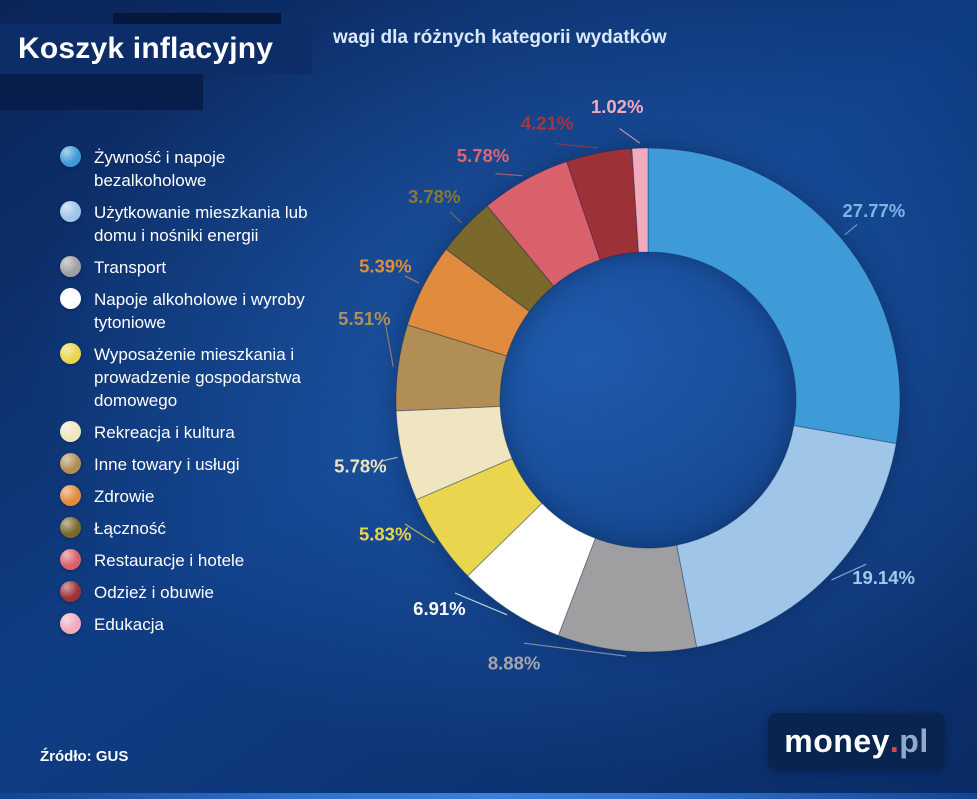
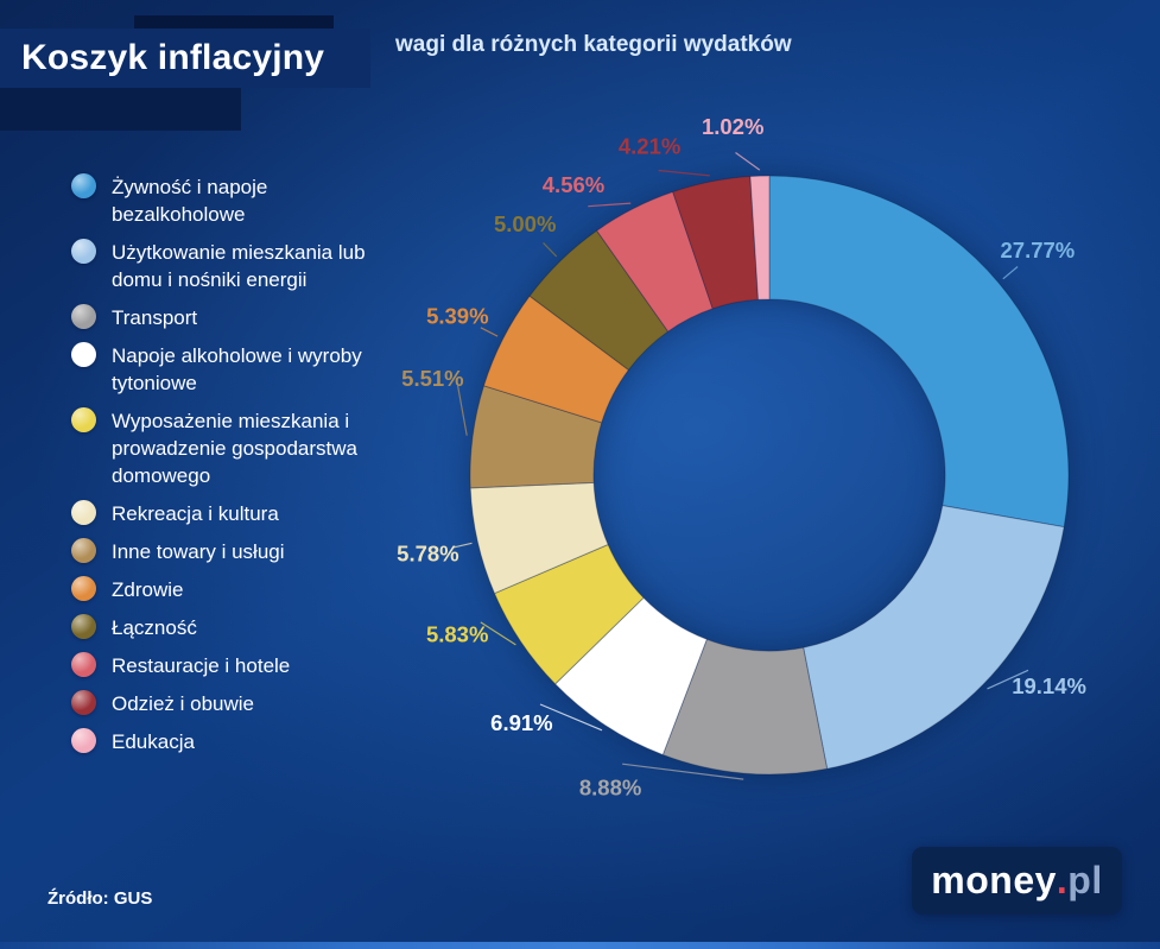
Łączność: 3.78% -> 5.00%
Restauracje i hotele: 5.78% -> 4.56%
